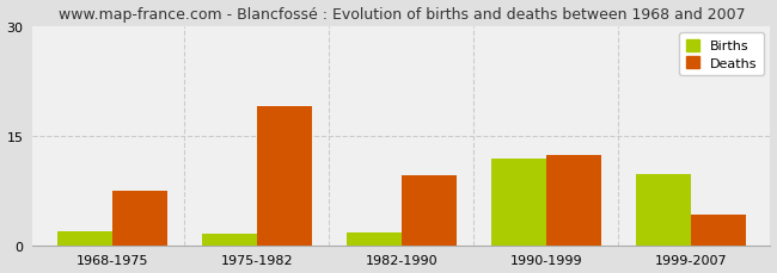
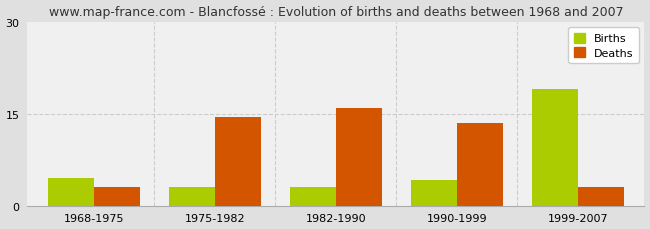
Births/1968-1975: 2.0 -> 4.5
Deaths/1968-1975: 7.4 -> 3.0
Births/1975-1982: 1.6 -> 3.0
Deaths/1975-1982: 19.0 -> 14.5
Births/1982-1990: 1.8 -> 3.0
Deaths/1982-1990: 9.6 -> 16.0
Births/1990-1999: 11.8 -> 4.2
Deaths/1990-1999: 12.4 -> 13.5
Births/1999-2007: 9.8 -> 19.0
Deaths/1999-2007: 4.2 -> 3.0
